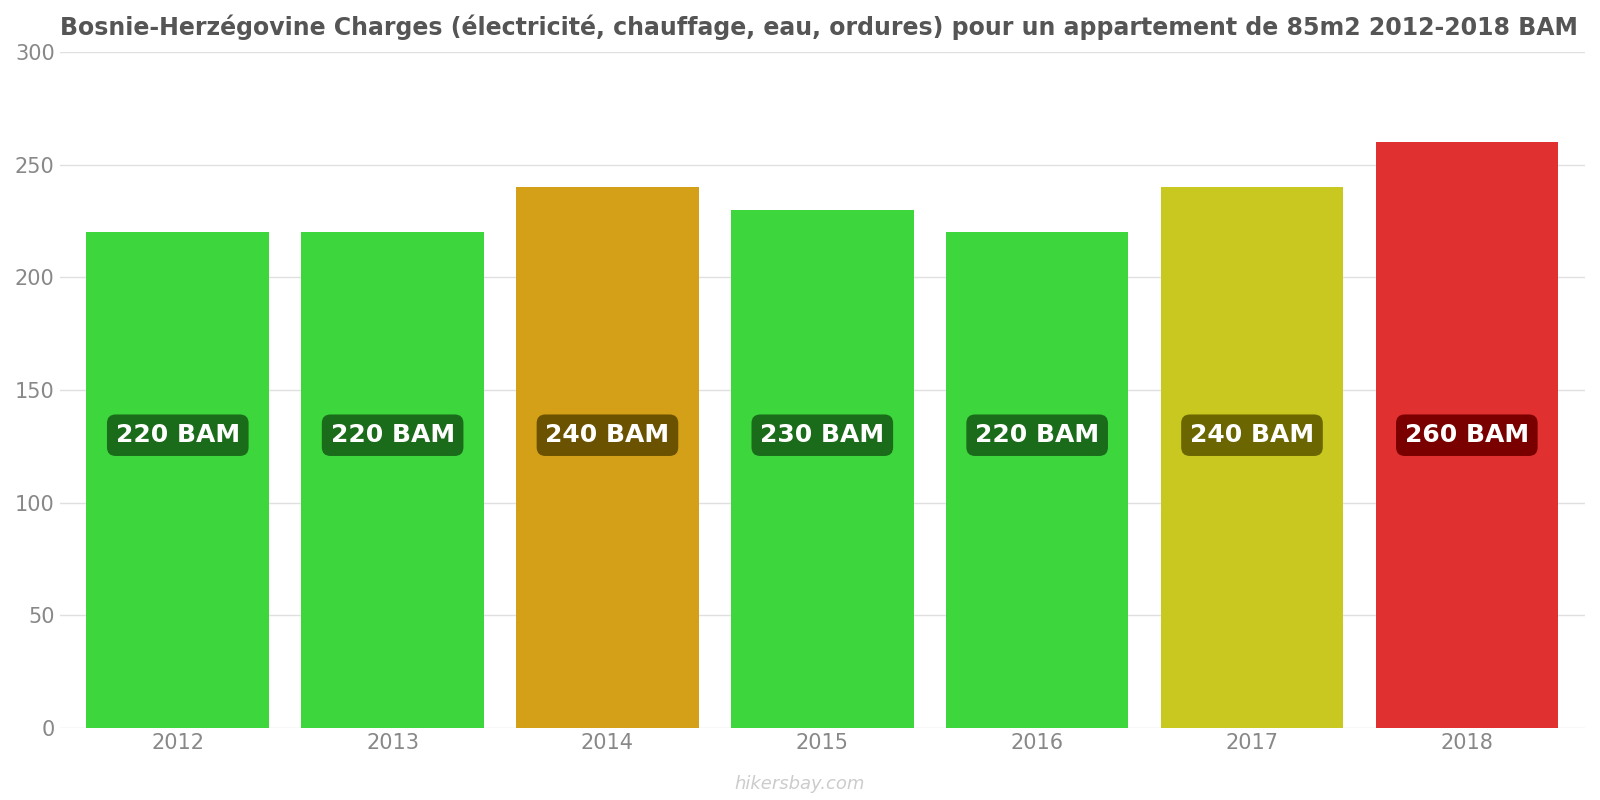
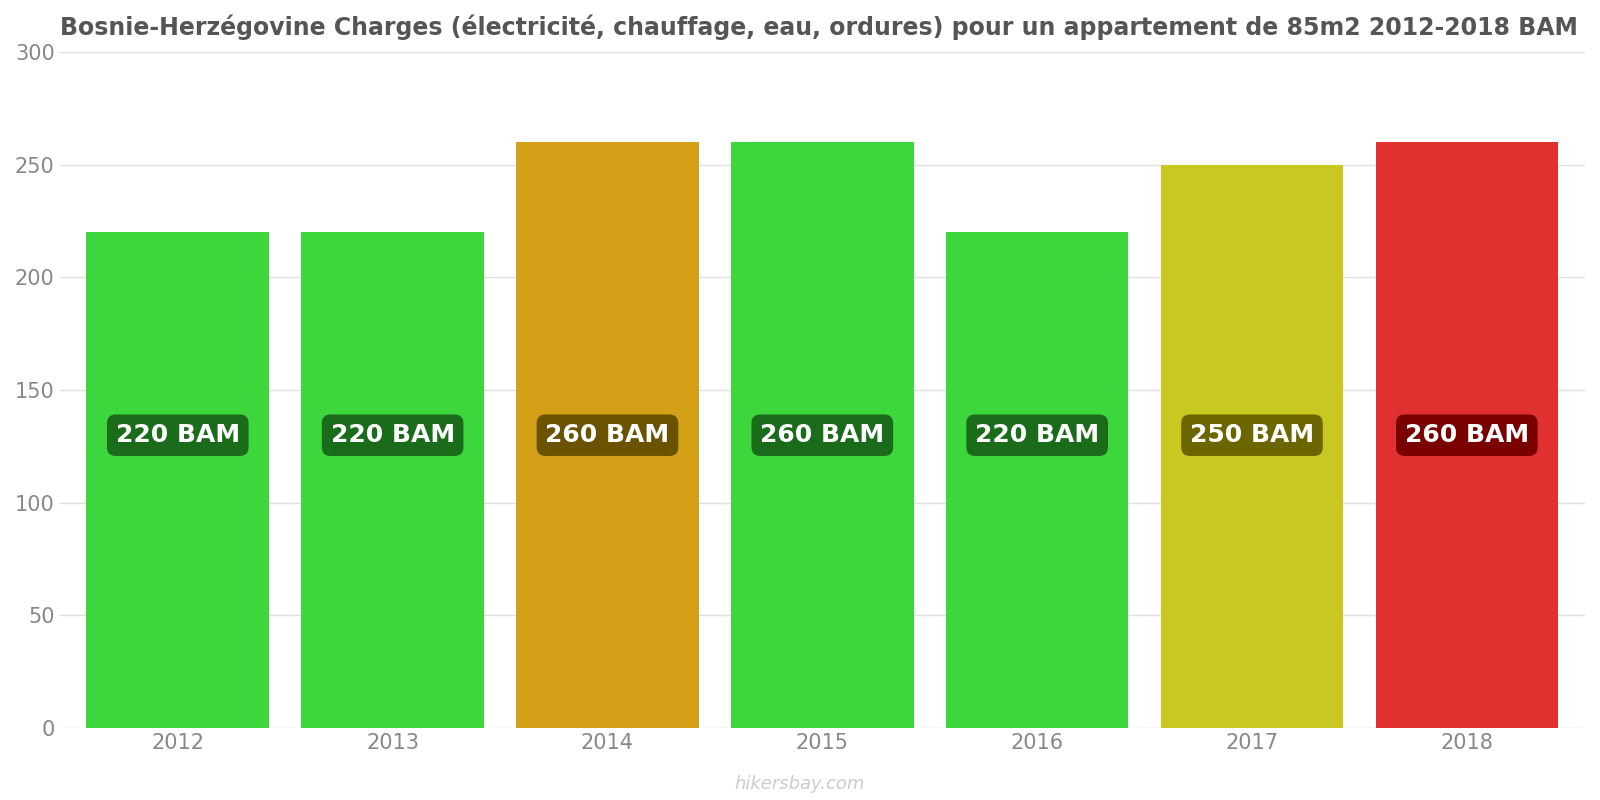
2014: 240 -> 260
2015: 230 -> 260
2017: 240 -> 250
